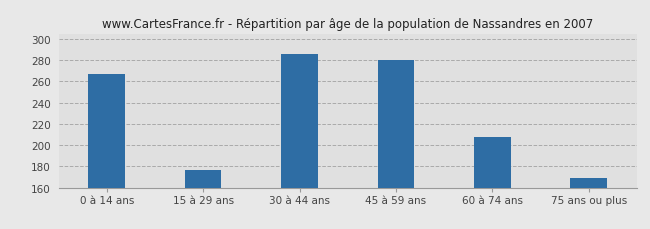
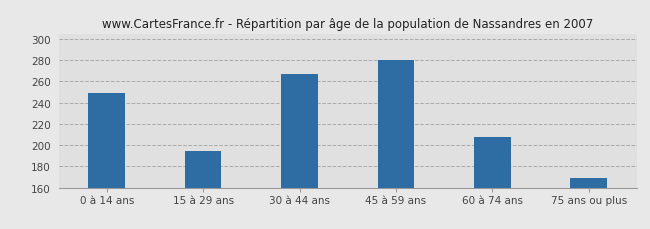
0 à 14 ans: 267 -> 249
15 à 29 ans: 177 -> 194
30 à 44 ans: 286 -> 267
